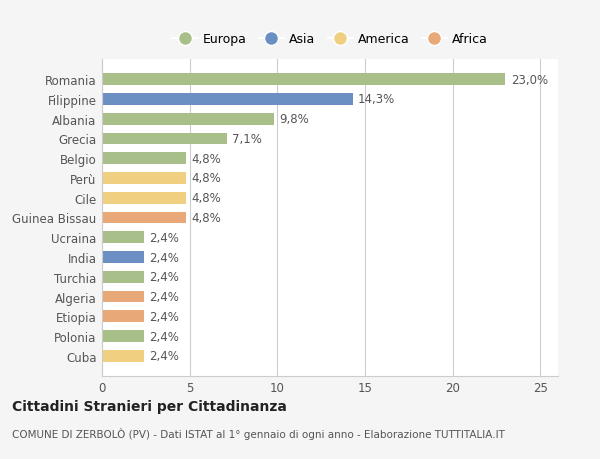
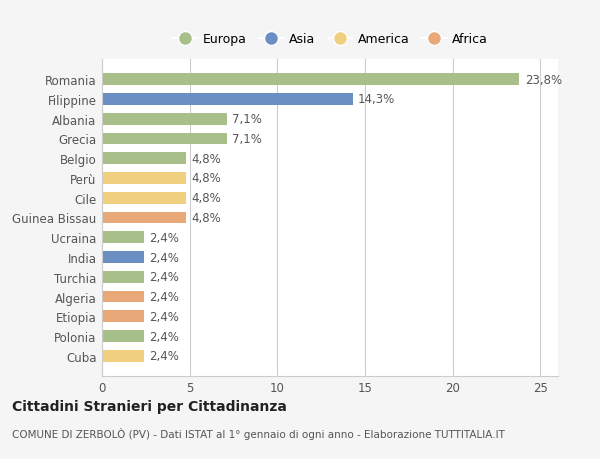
Romania: 23,0% -> 23,8%
Albania: 9,8% -> 7,1%
